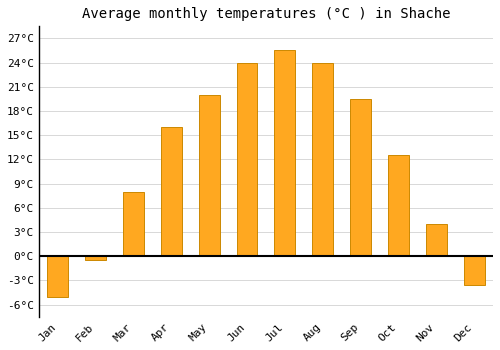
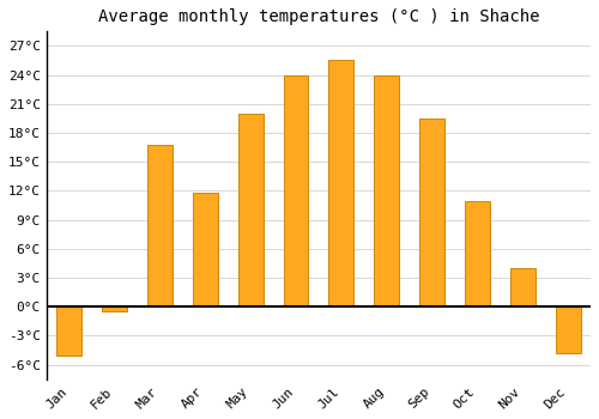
Mar: 8.0°C -> 16.8°C
Apr: 16.0°C -> 11.8°C
Oct: 12.5°C -> 11.0°C
Dec: -3.5°C -> -4.8°C
